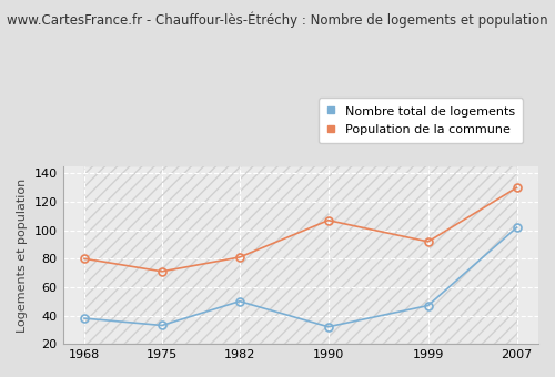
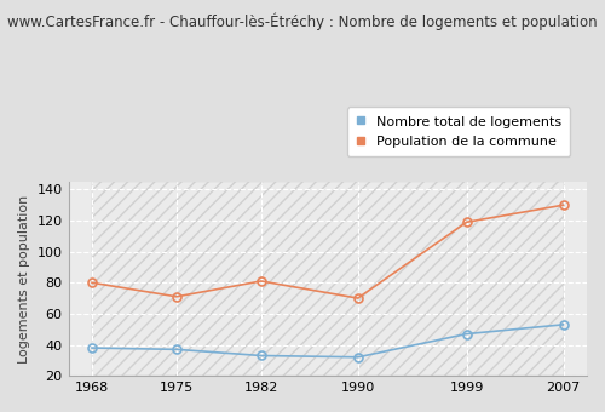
Nombre total de logements/1975: 33 -> 37
Nombre total de logements/1982: 50 -> 33
Population de la commune/1990: 107 -> 70
Population de la commune/1999: 92 -> 119
Nombre total de logements/2007: 102 -> 53
